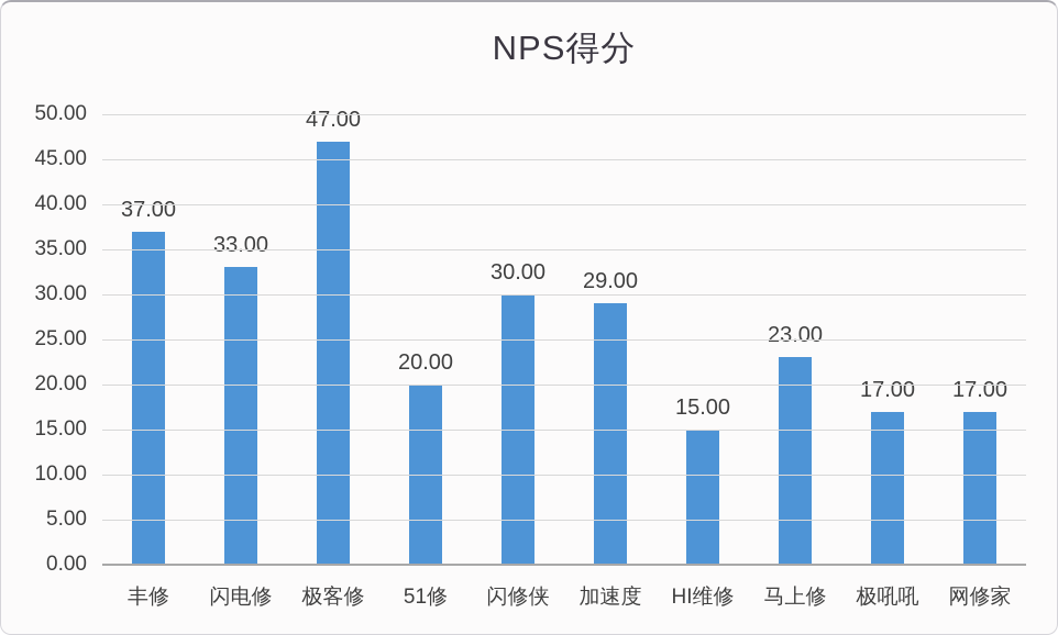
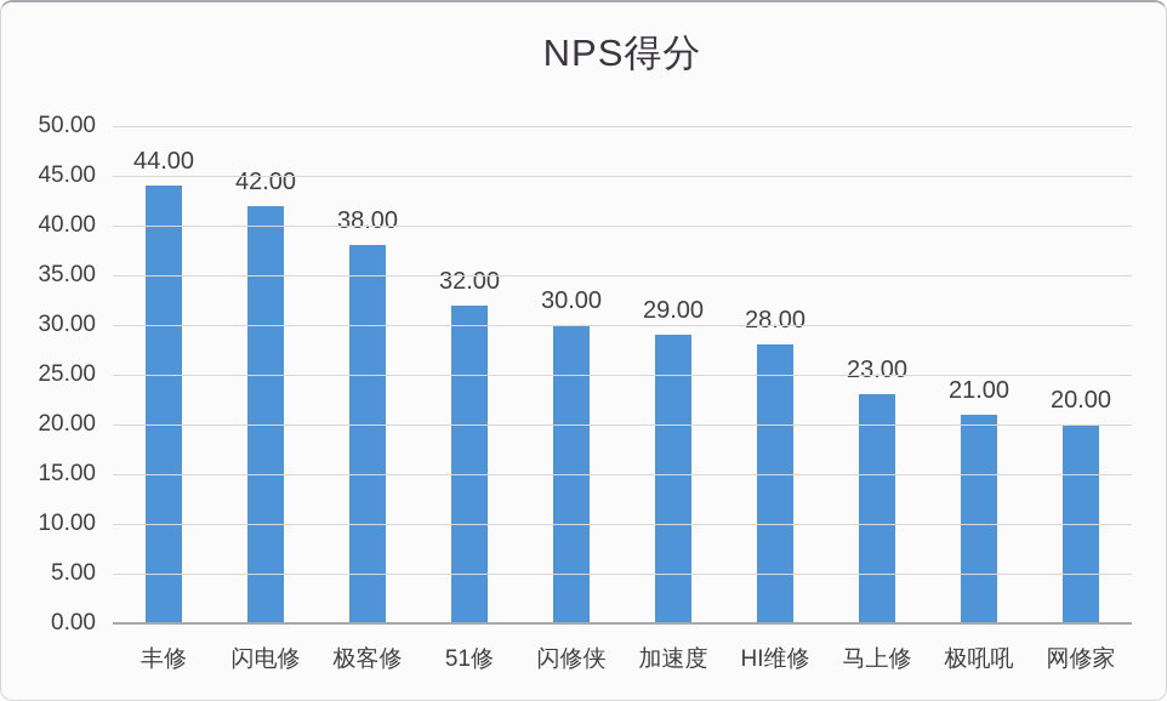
丰修: 37.00 -> 44.00
闪电修: 33.00 -> 42.00
极客修: 47.00 -> 38.00
51修: 20.00 -> 32.00
HI维修: 15.00 -> 28.00
极吼吼: 17.00 -> 21.00
网修家: 17.00 -> 20.00
